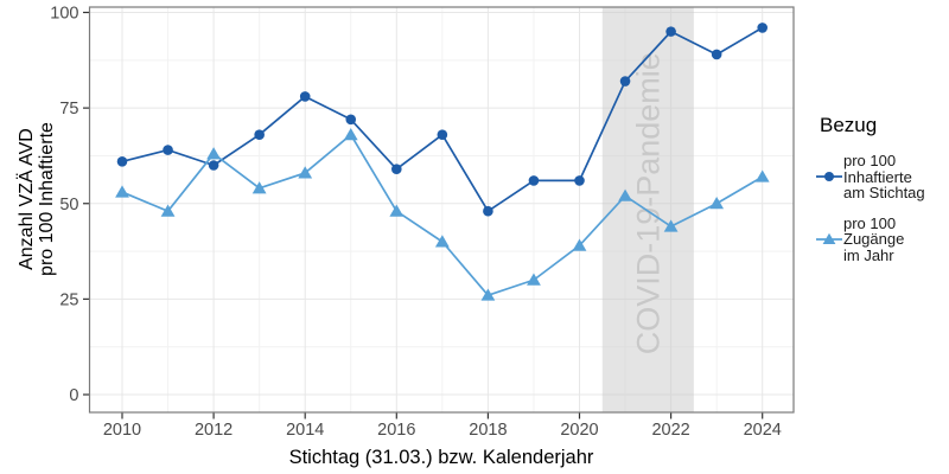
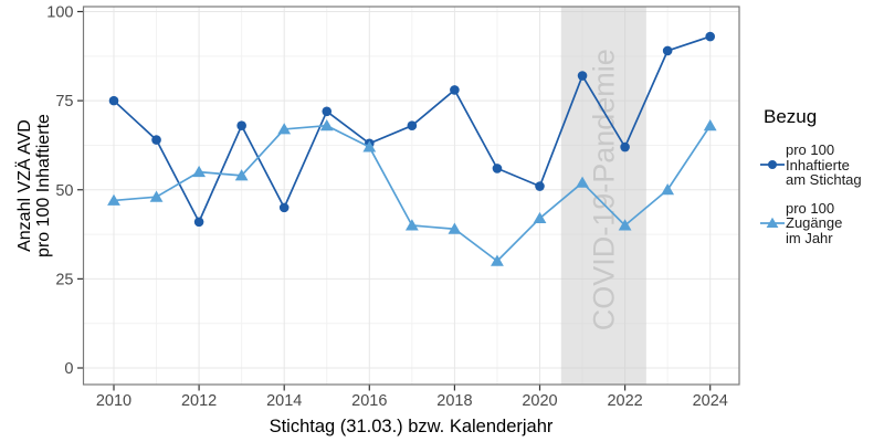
pro 100 Inhaftierte am Stichtag/2010: 61 -> 75
pro 100 Zugänge im Jahr/2010: 53 -> 47
pro 100 Inhaftierte am Stichtag/2012: 60 -> 41
pro 100 Zugänge im Jahr/2012: 63 -> 55
pro 100 Inhaftierte am Stichtag/2014: 78 -> 45
pro 100 Zugänge im Jahr/2014: 58 -> 67
pro 100 Inhaftierte am Stichtag/2016: 59 -> 63
pro 100 Zugänge im Jahr/2016: 48 -> 62
pro 100 Inhaftierte am Stichtag/2018: 48 -> 78
pro 100 Zugänge im Jahr/2018: 26 -> 39
pro 100 Inhaftierte am Stichtag/2020: 56 -> 51
pro 100 Zugänge im Jahr/2020: 39 -> 42
pro 100 Inhaftierte am Stichtag/2022: 95 -> 62
pro 100 Zugänge im Jahr/2022: 44 -> 40
pro 100 Inhaftierte am Stichtag/2024: 96 -> 93
pro 100 Zugänge im Jahr/2024: 57 -> 68
